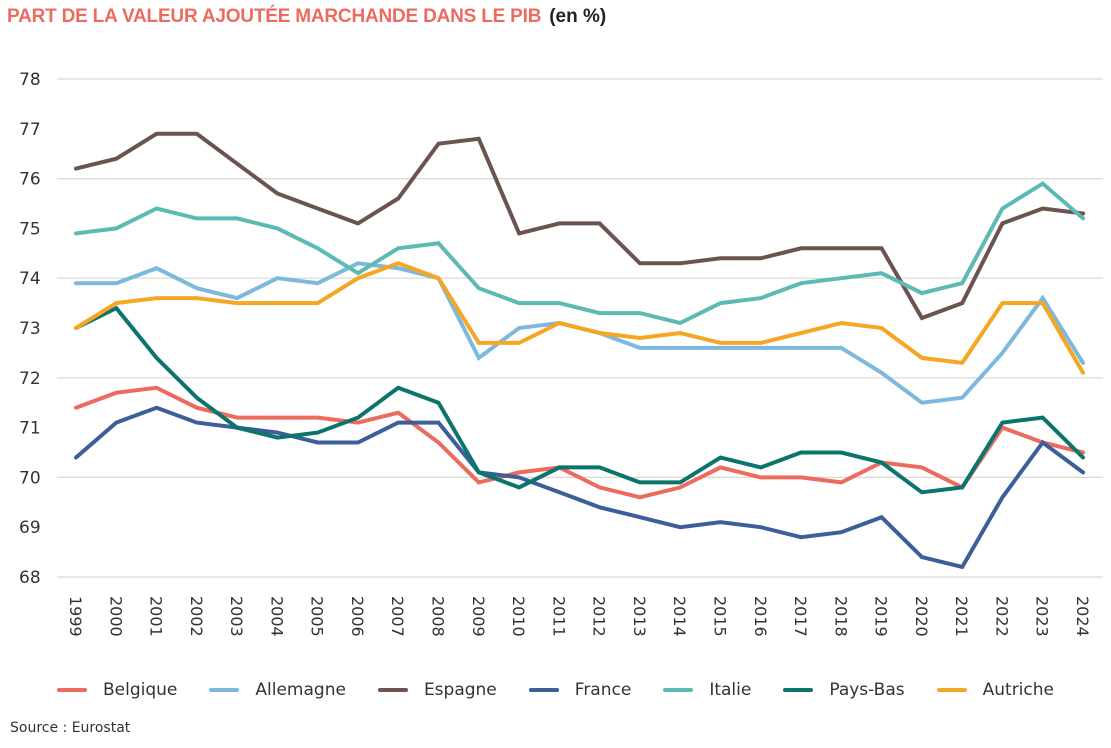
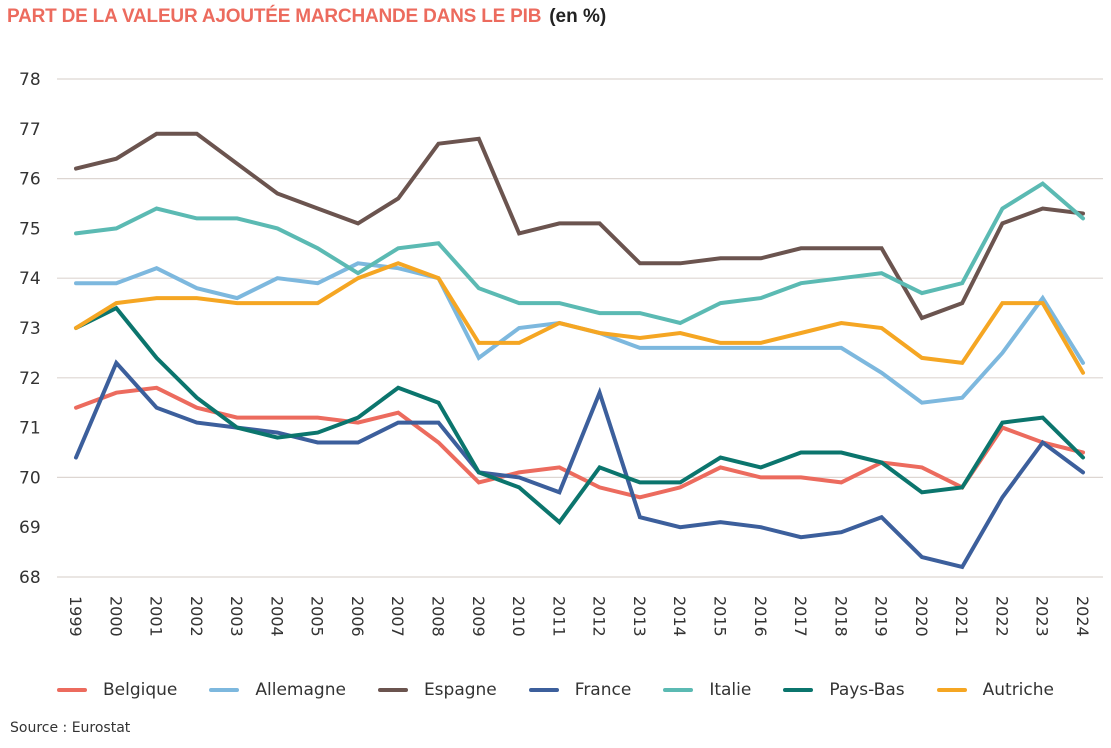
France/2000: 71.1 -> 72.3
Pays-Bas/2011: 70.2 -> 69.1
France/2012: 69.4 -> 71.7
